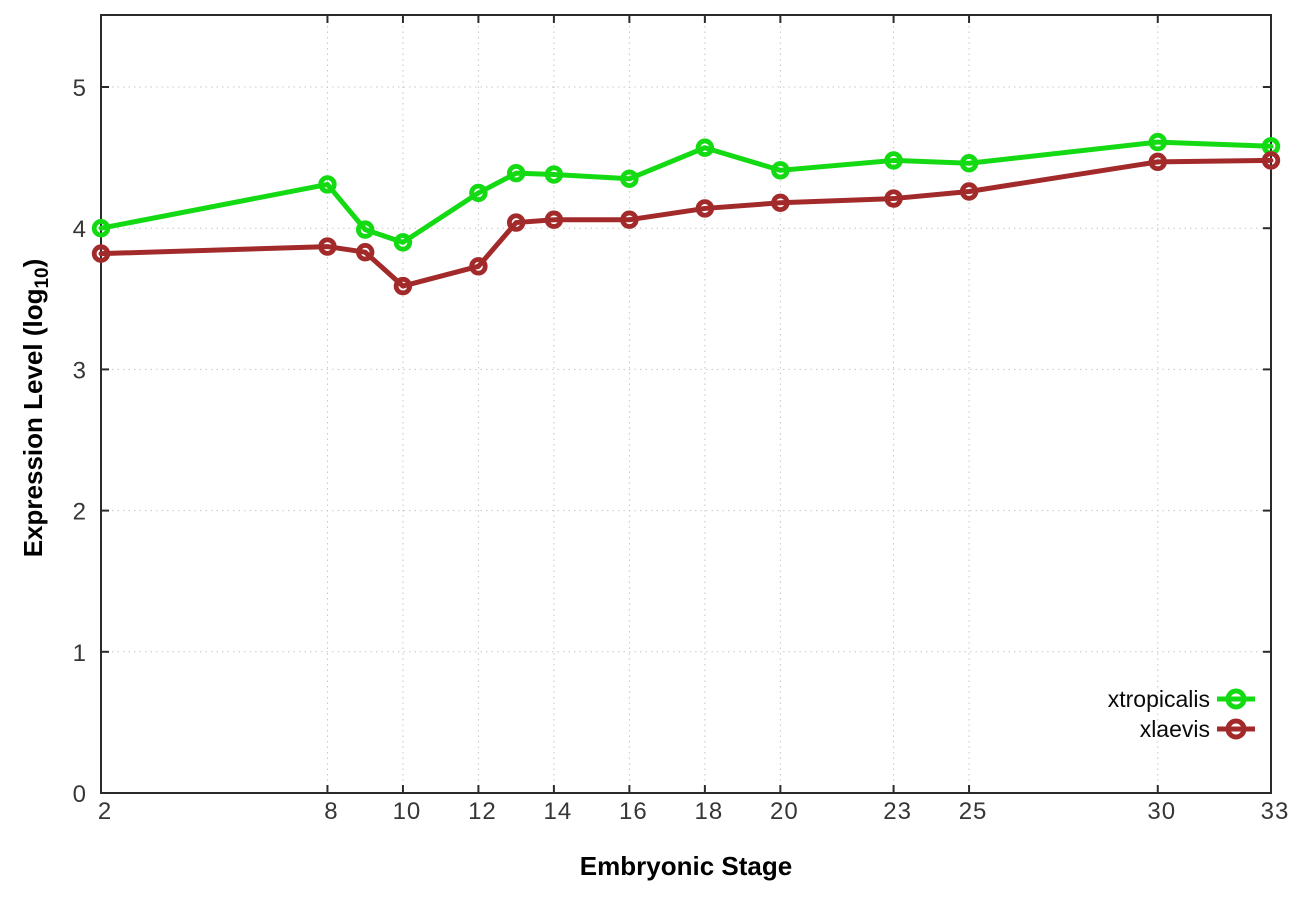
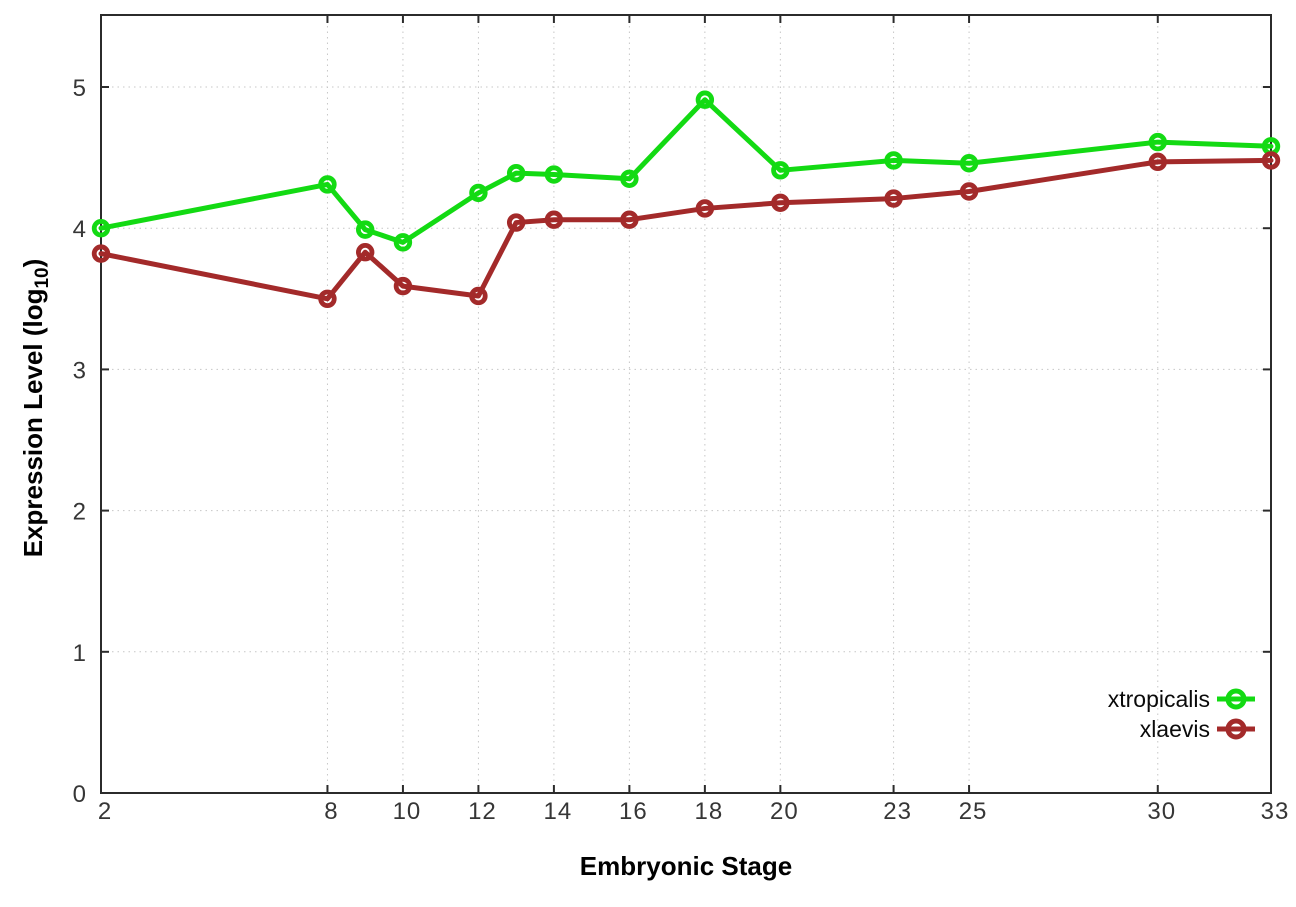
xlaevis/8: 3.87 -> 3.50
xlaevis/12: 3.73 -> 3.52
xtropicalis/18: 4.57 -> 4.91
